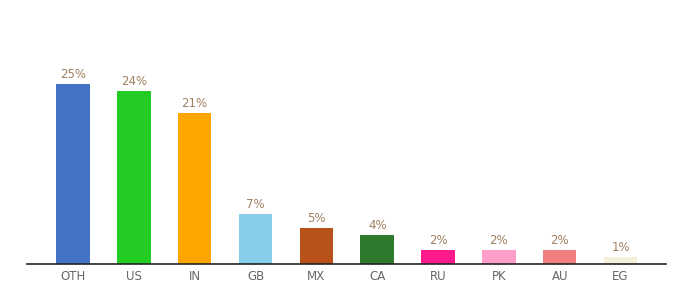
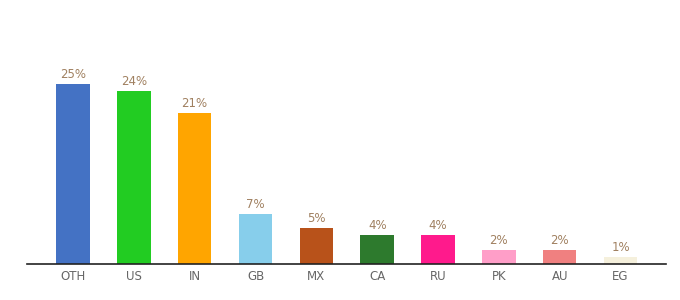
RU: 2% -> 4%
